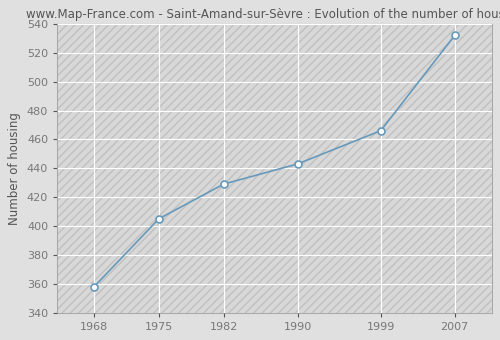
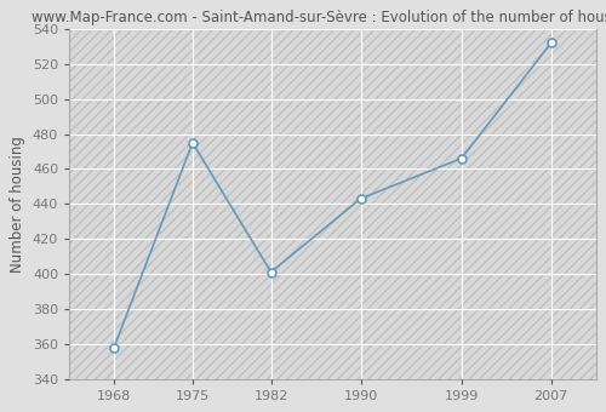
1975: 405 -> 475
1982: 429 -> 401
